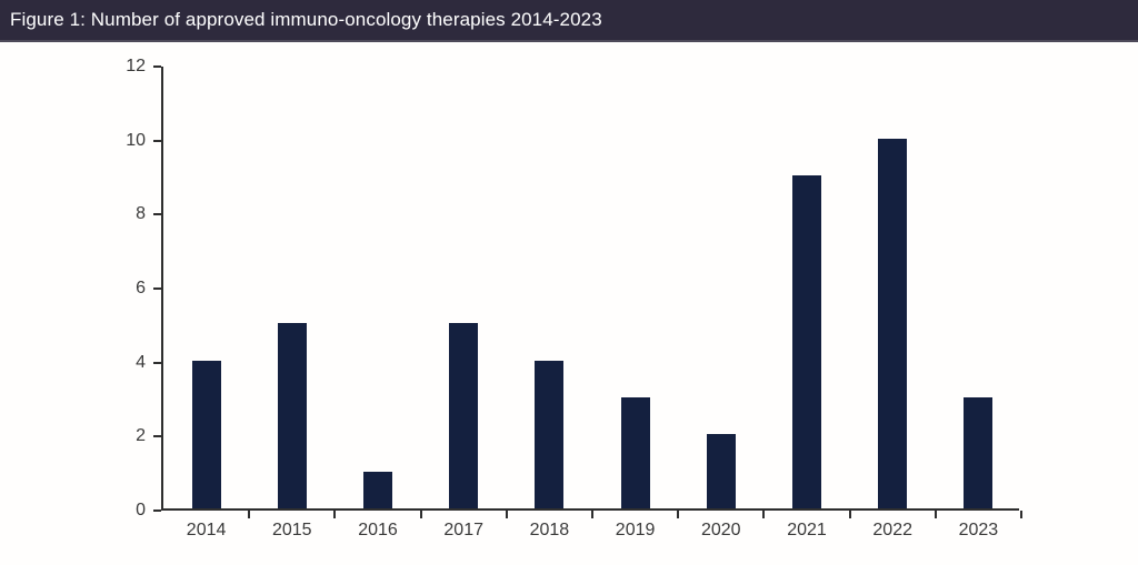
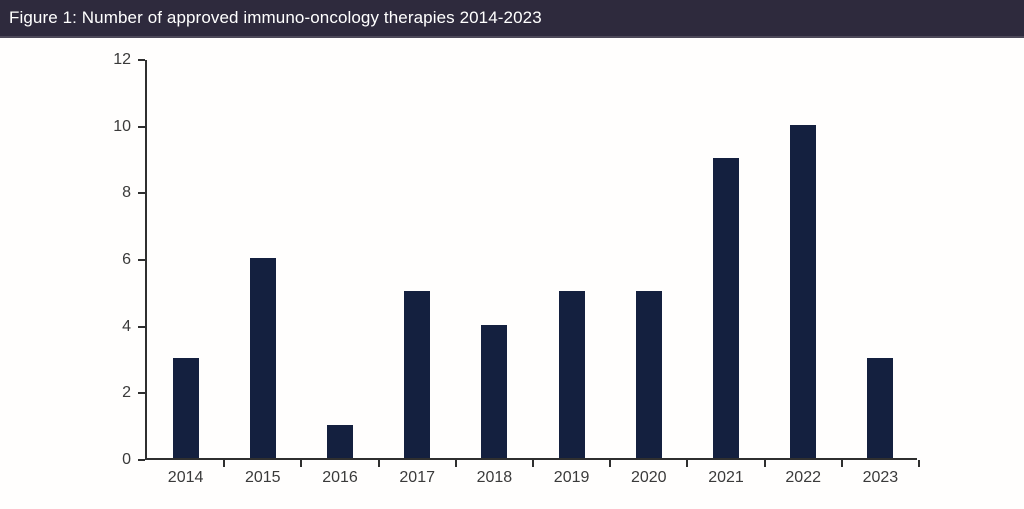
2014: 4 -> 3
2015: 5 -> 6
2019: 3 -> 5
2020: 2 -> 5
